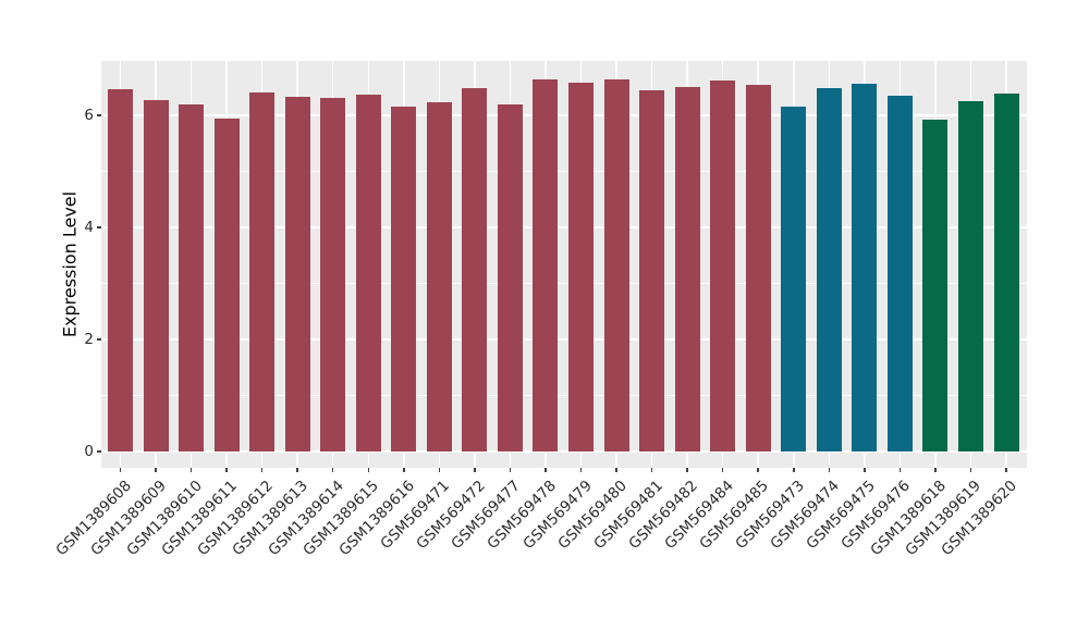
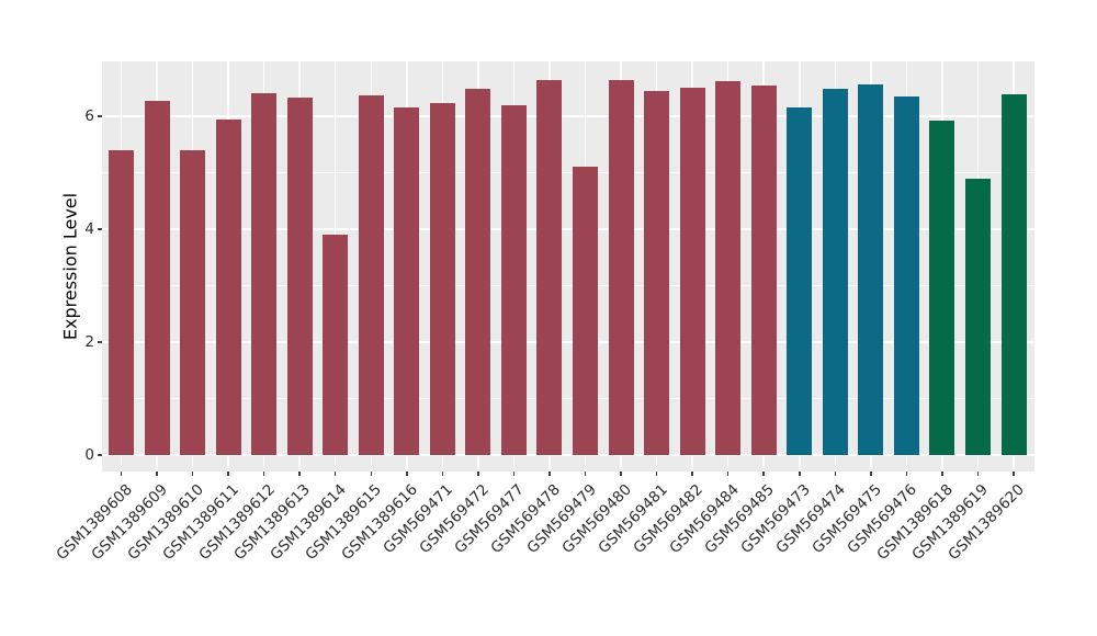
GSM1389608: 6.5 -> 5.4
GSM1389610: 6.2 -> 5.4
GSM1389614: 6.3 -> 3.9
GSM569479: 6.6 -> 5.1
GSM1389619: 6.2 -> 4.9
